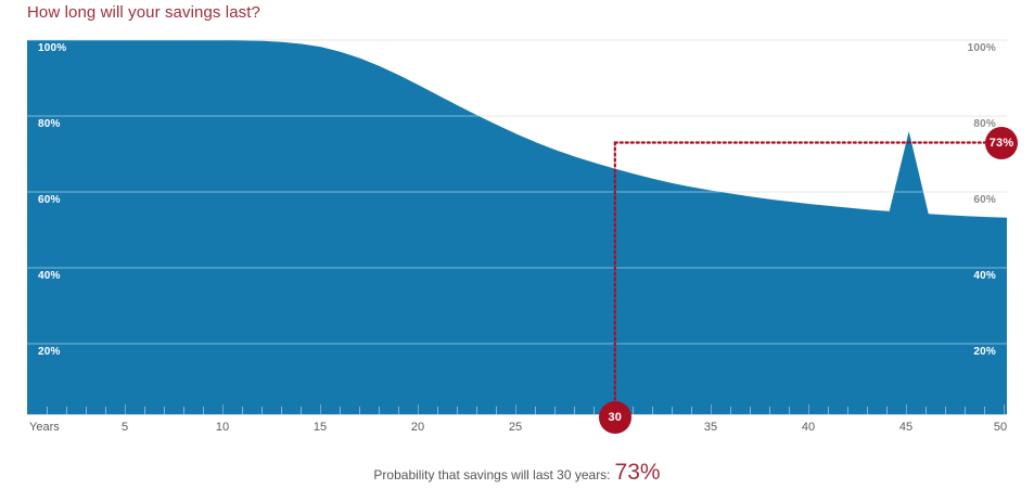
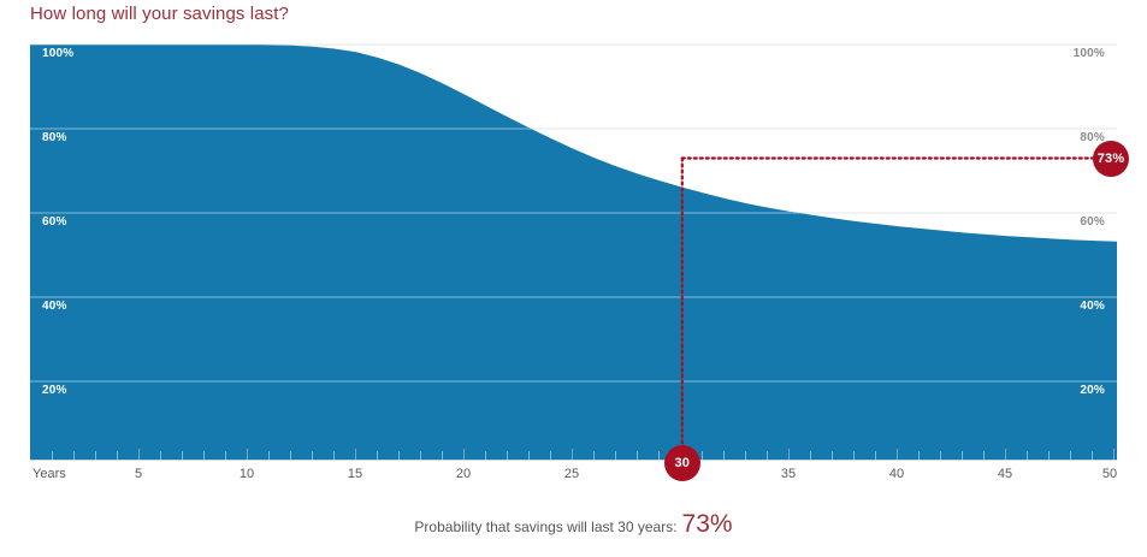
45: 76% -> 54%
